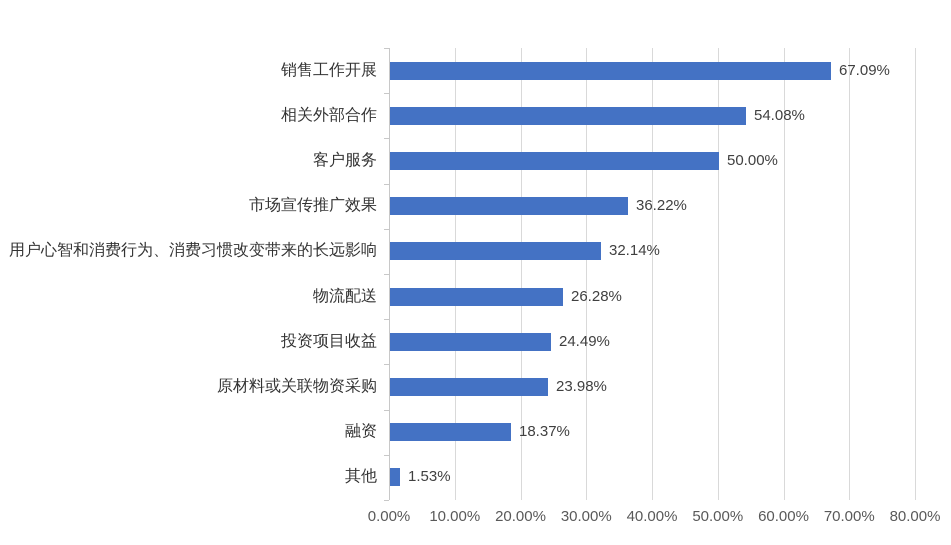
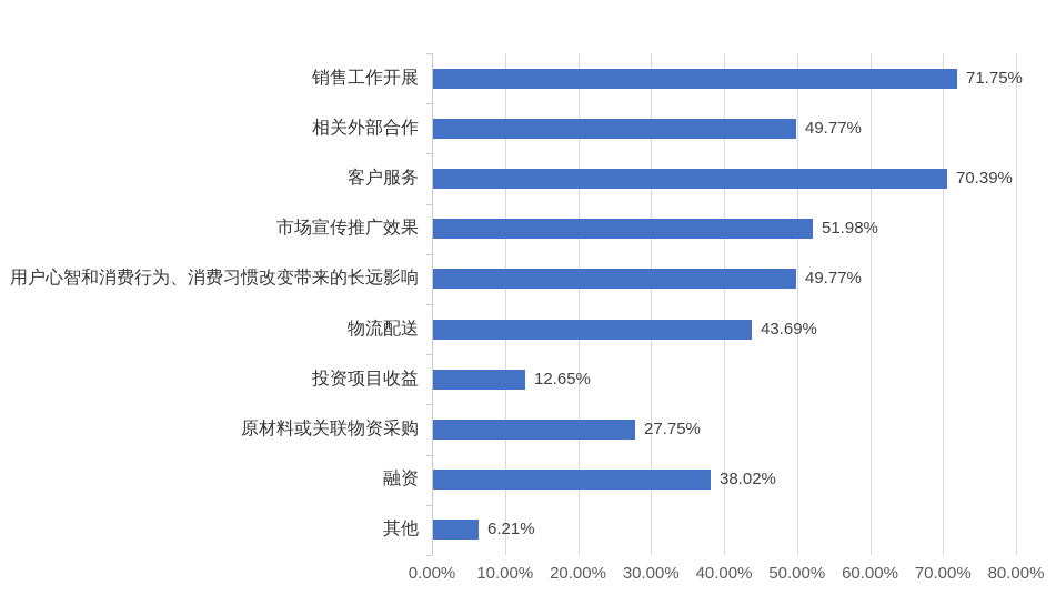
销售工作开展: 67.09% -> 71.75%
相关外部合作: 54.08% -> 49.77%
客户服务: 50.00% -> 70.39%
市场宣传推广效果: 36.22% -> 51.98%
用户心智和消费行为、消费习惯改变带来的长远影响: 32.14% -> 49.77%
物流配送: 26.28% -> 43.69%
投资项目收益: 24.49% -> 12.65%
原材料或关联物资采购: 23.98% -> 27.75%
融资: 18.37% -> 38.02%
其他: 1.53% -> 6.21%
